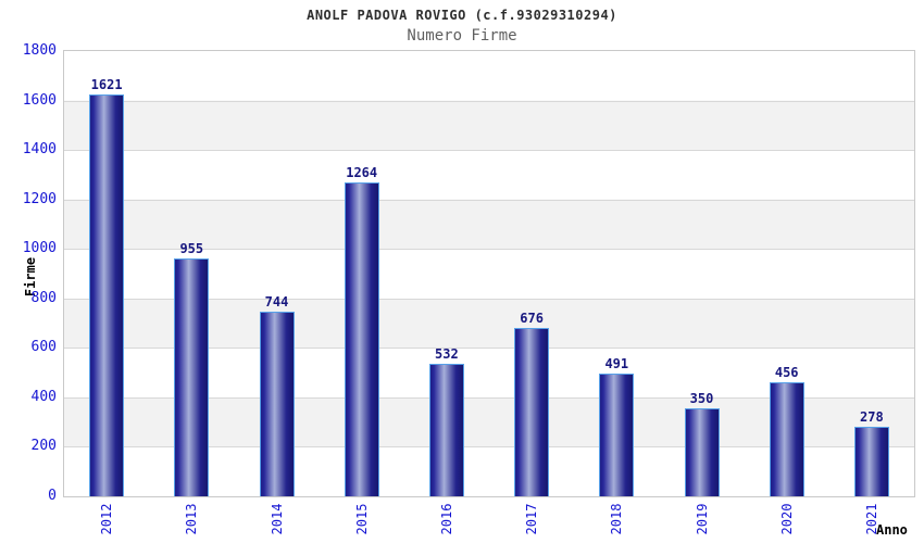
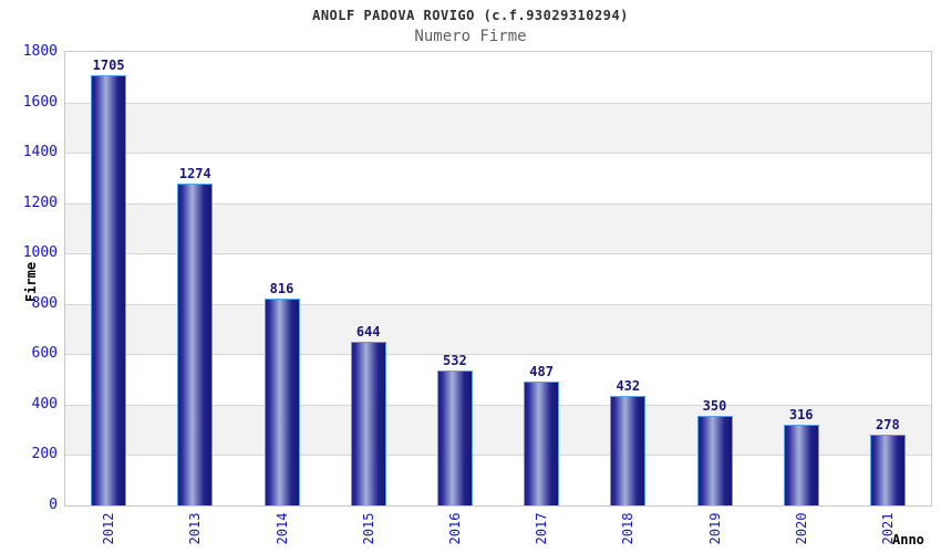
2012: 1621 -> 1705
2013: 955 -> 1274
2014: 744 -> 816
2015: 1264 -> 644
2017: 676 -> 487
2018: 491 -> 432
2020: 456 -> 316
